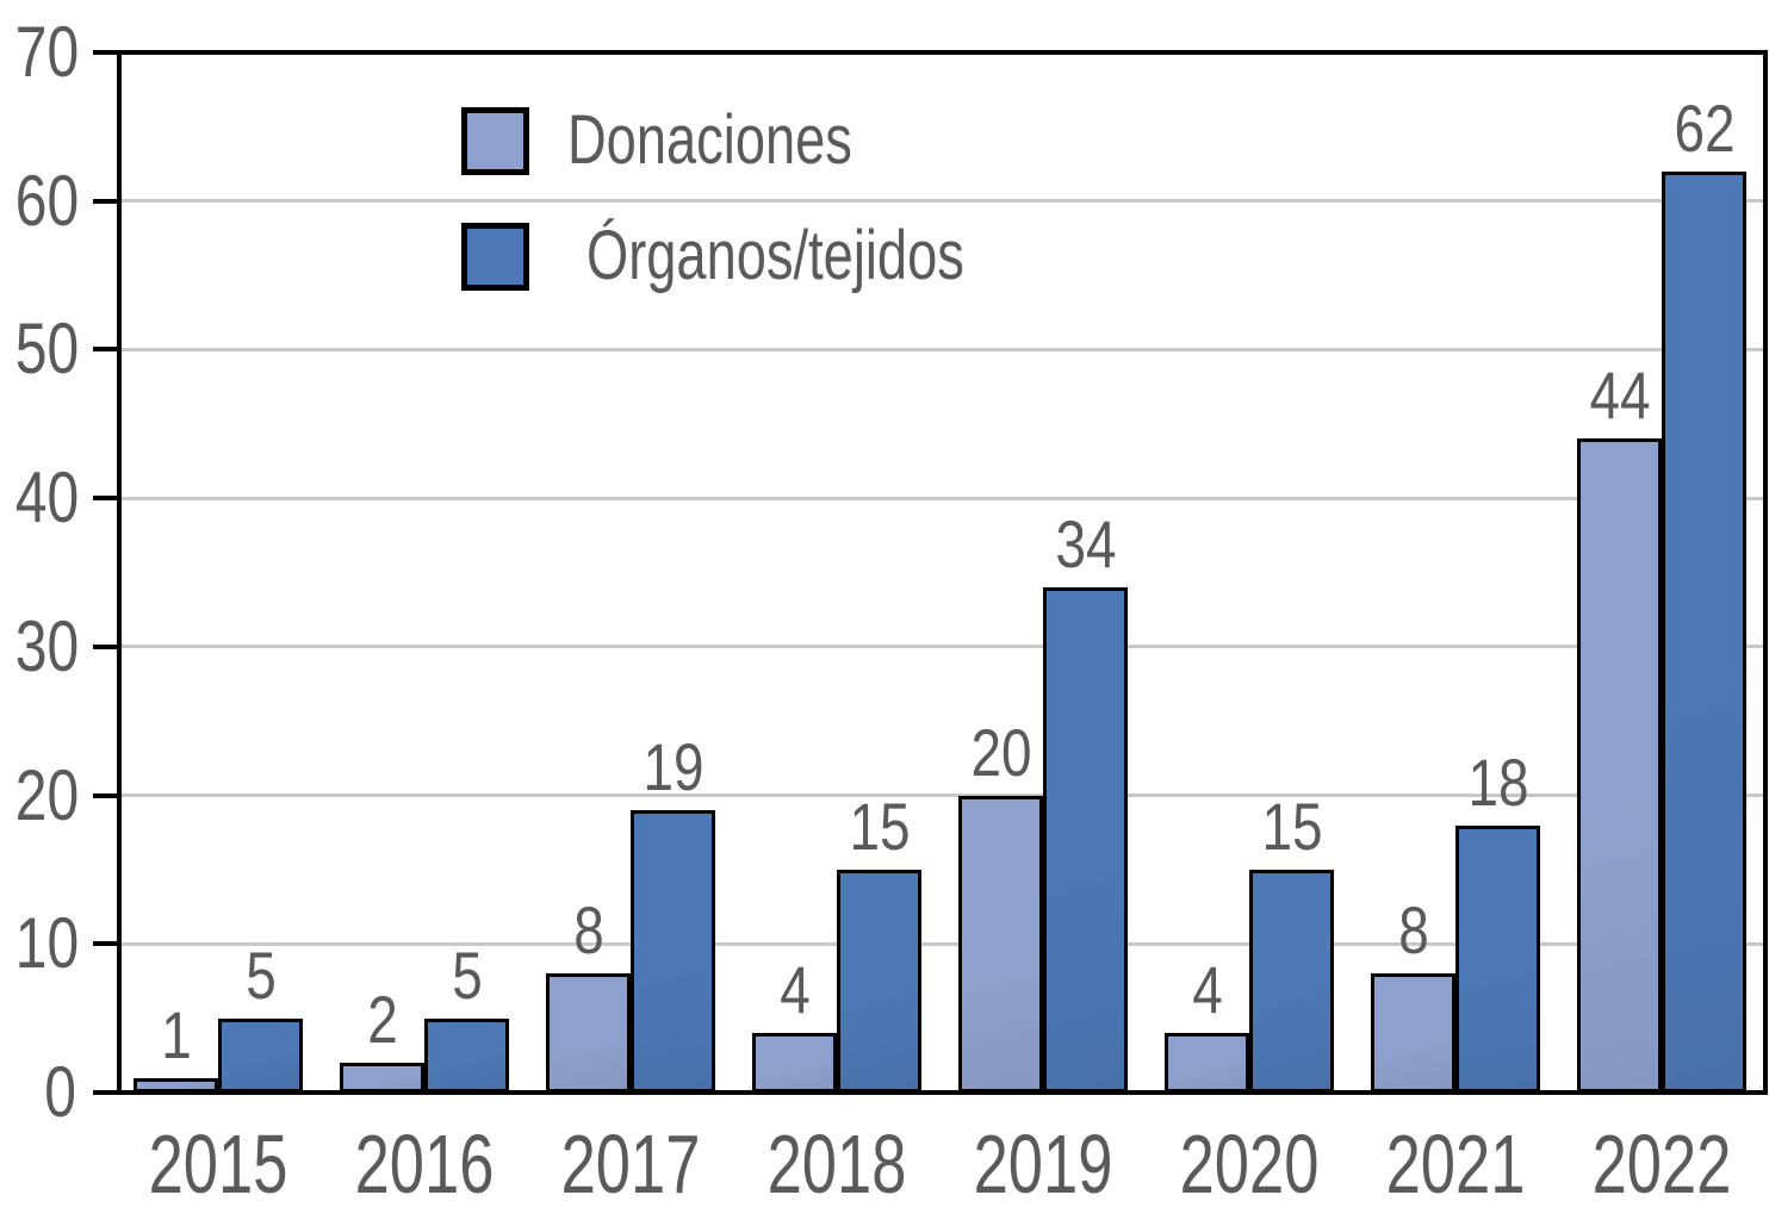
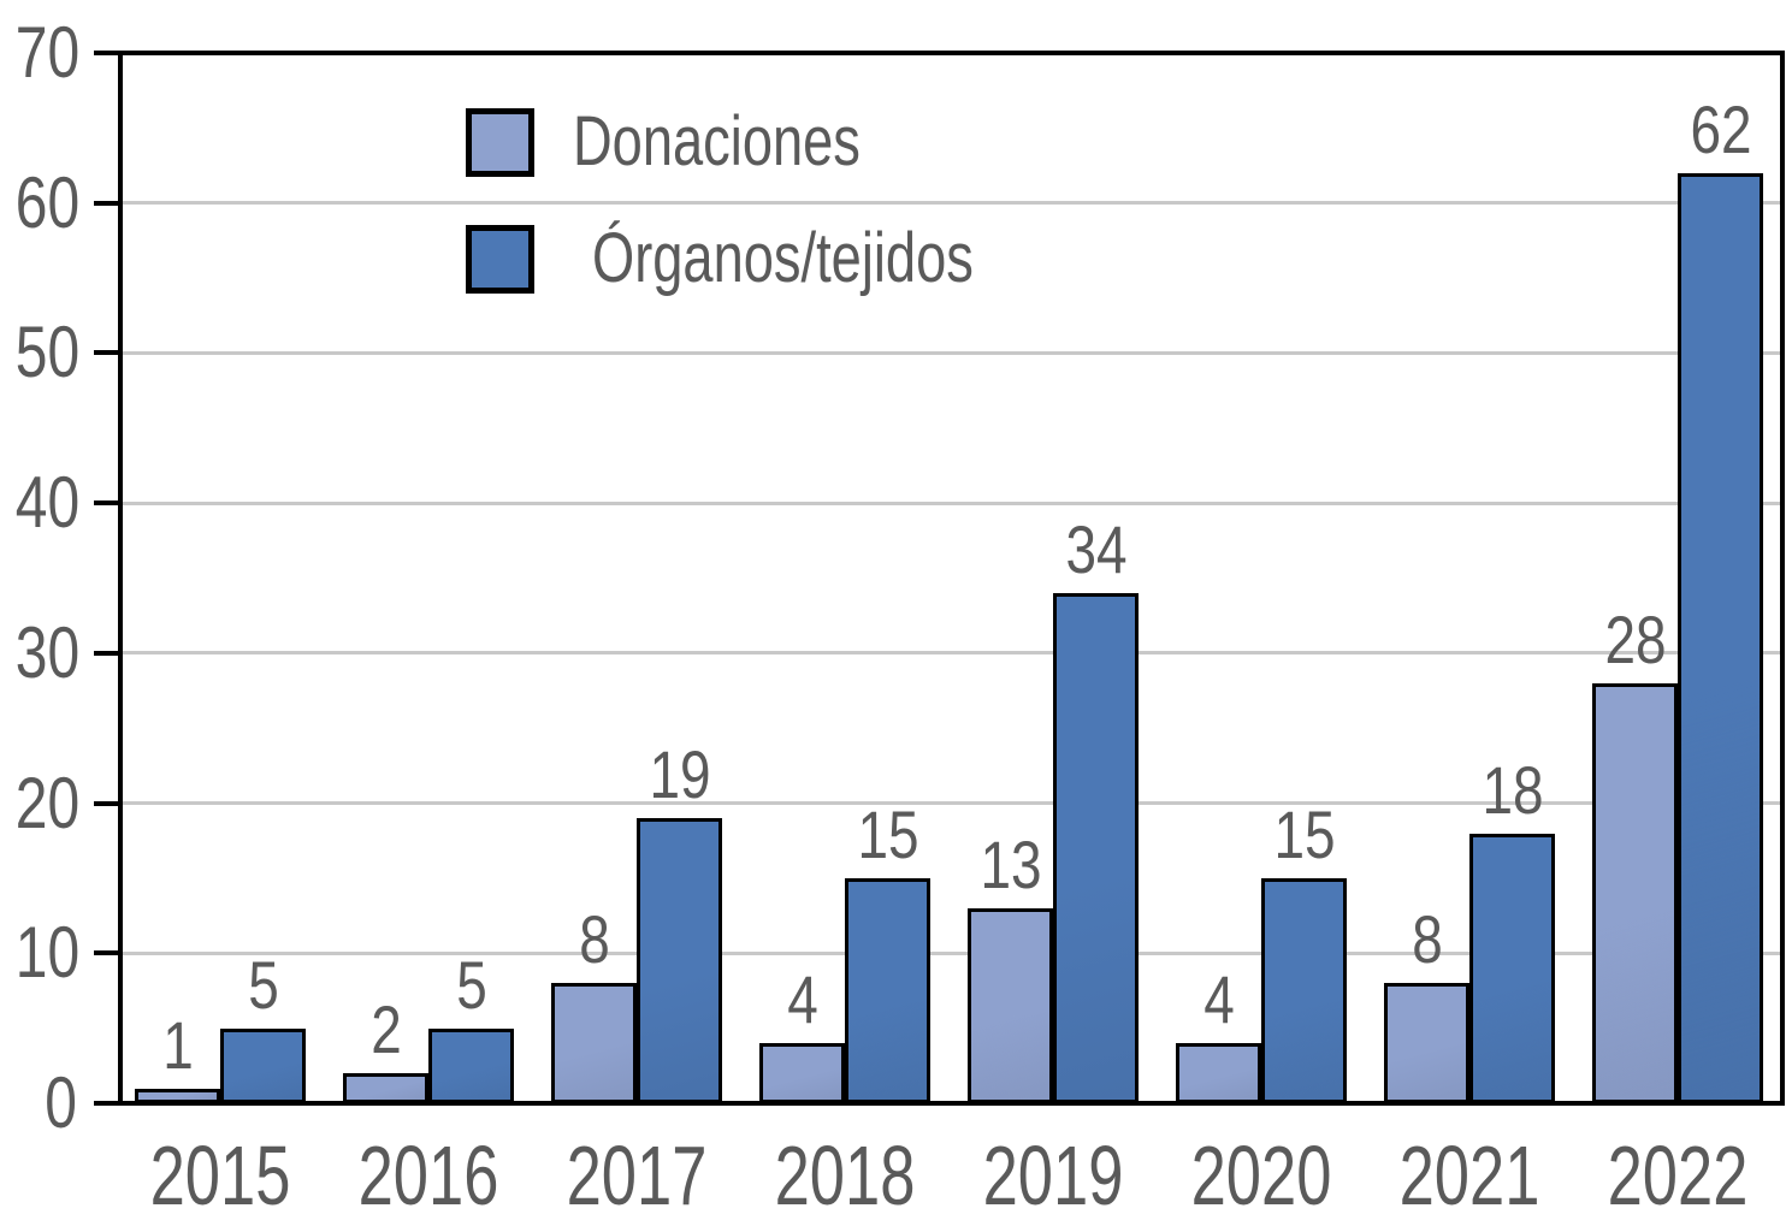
Donaciones/2019: 20 -> 13
Donaciones/2022: 44 -> 28
